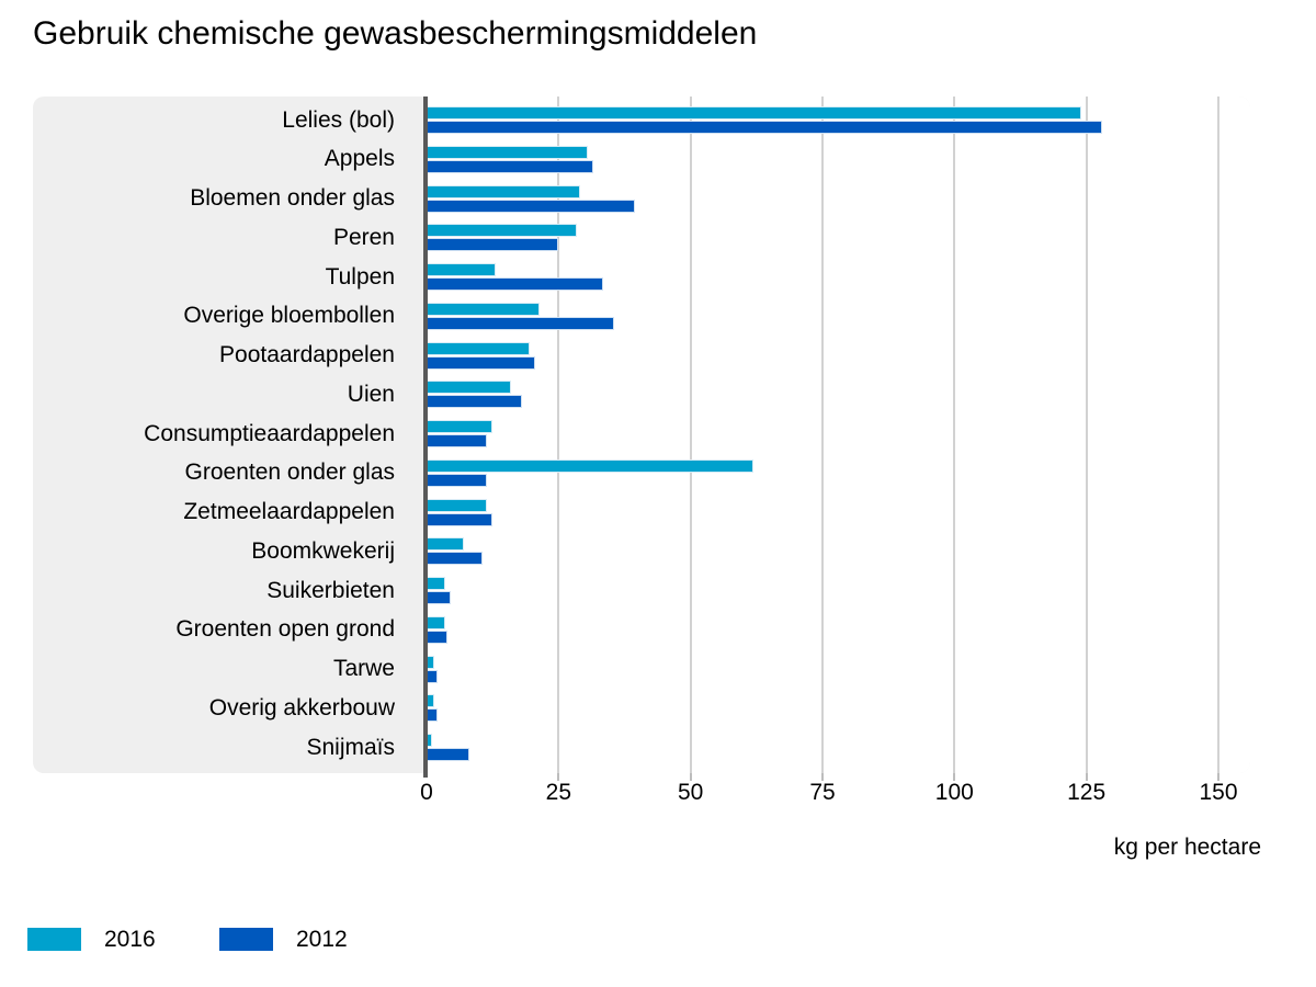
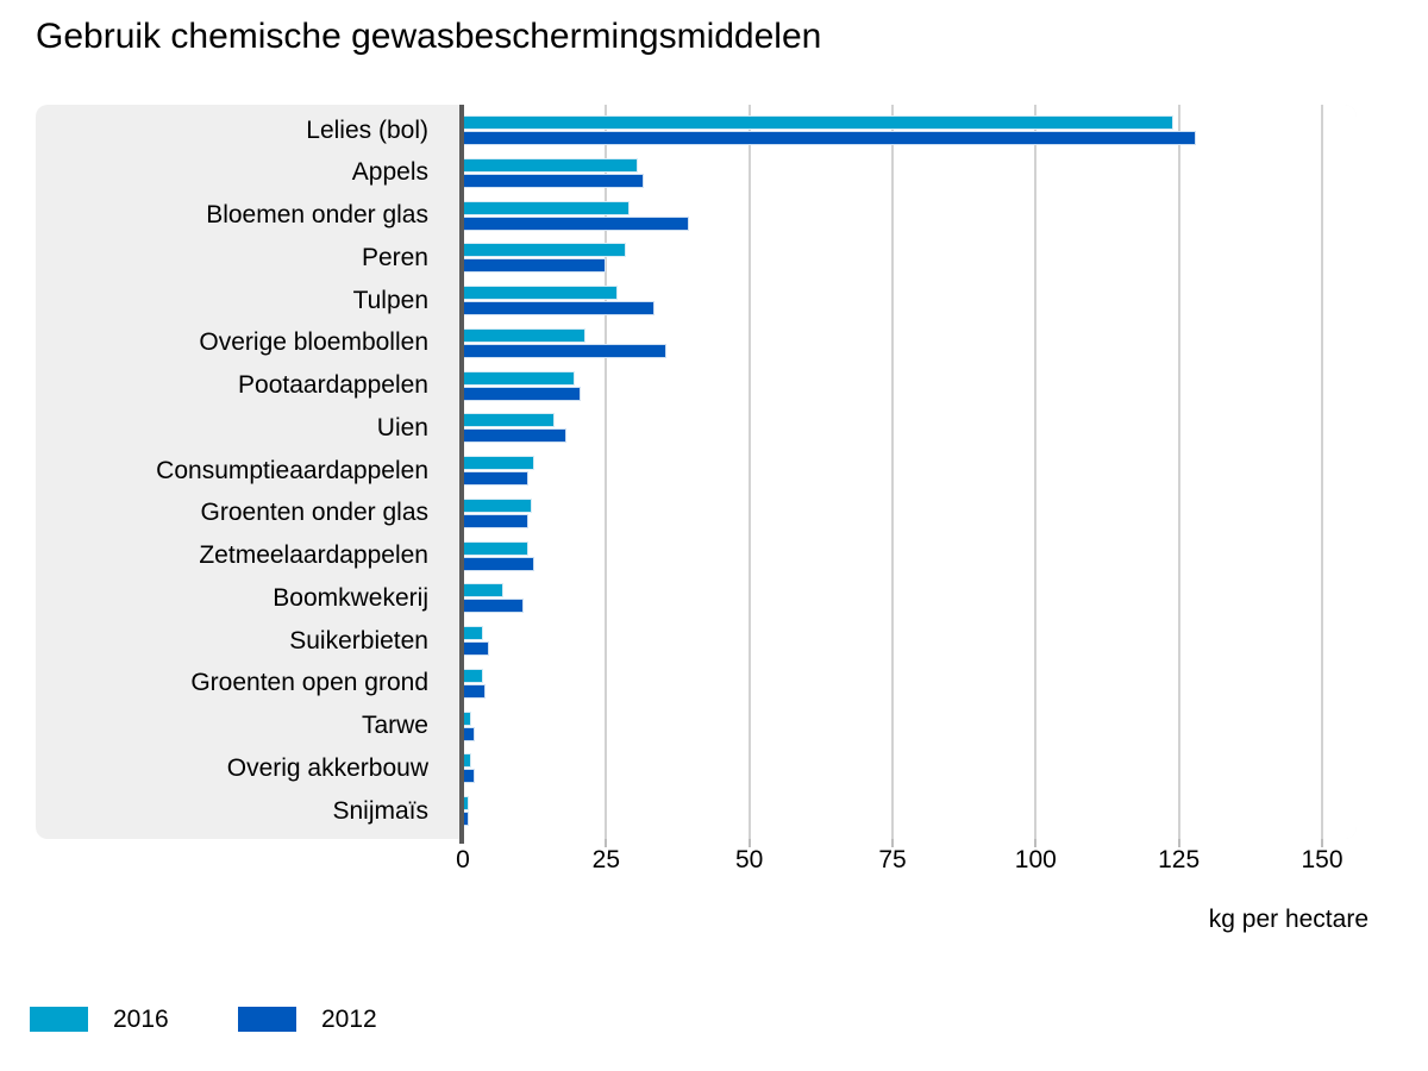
2016/Tulpen: 13 -> 27
2016/Groenten onder glas: 62 -> 12
2012/Snijmaïs: 8 -> 1
